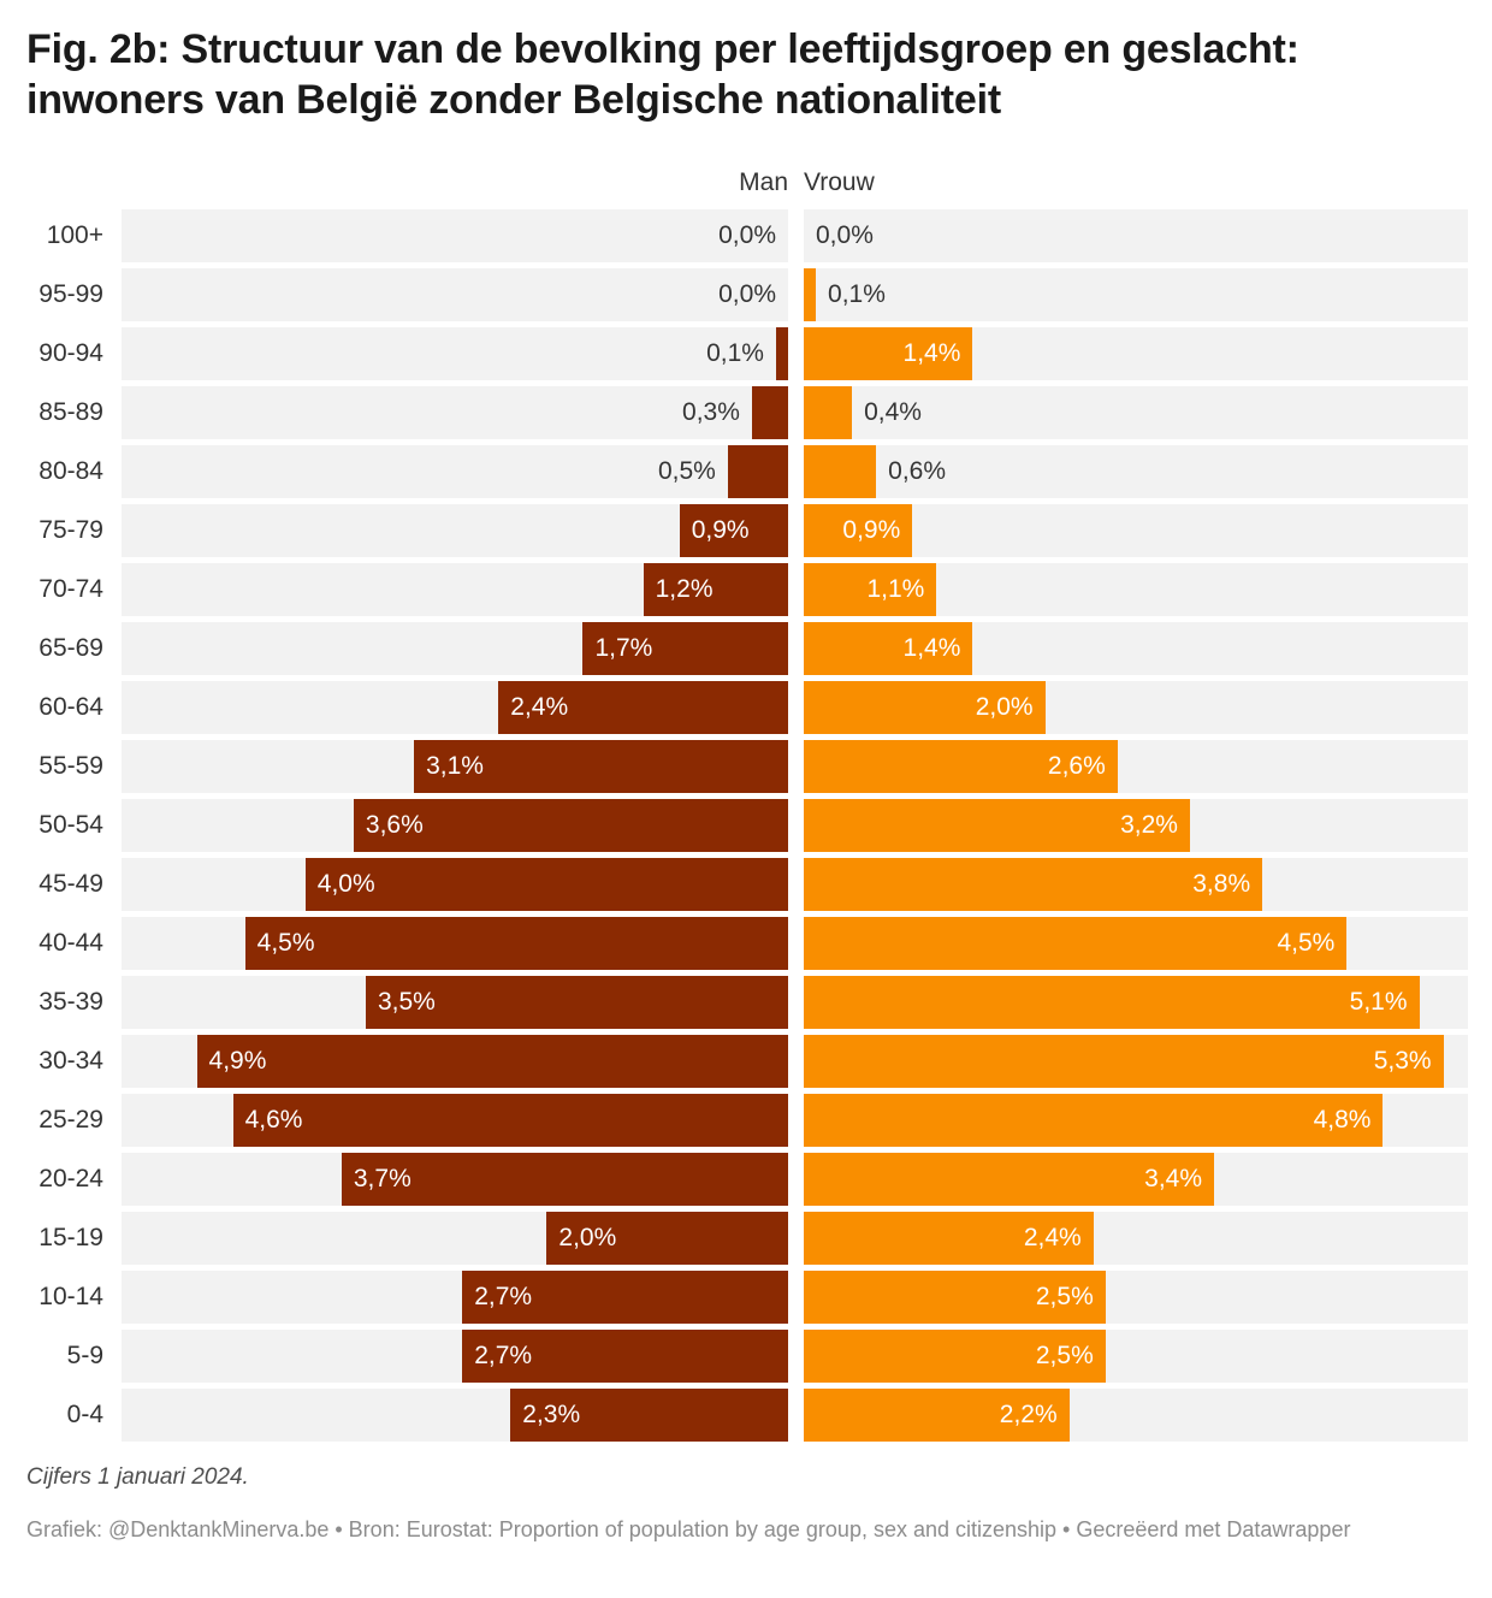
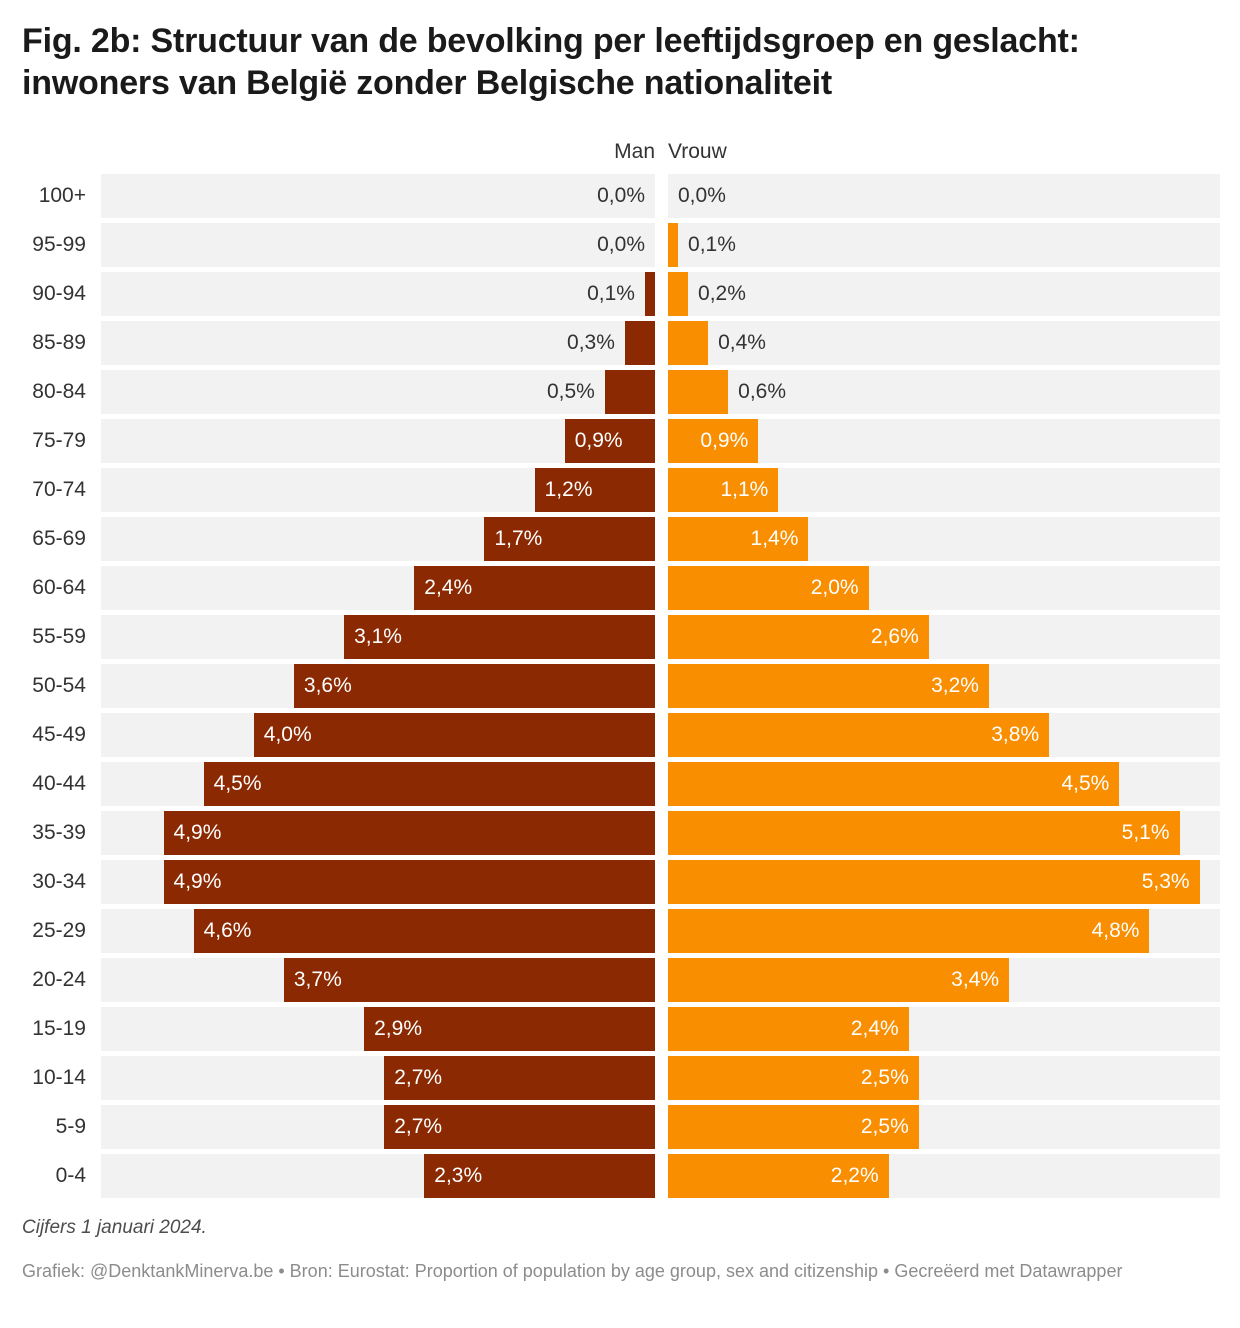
Vrouw/90-94: 1,4% -> 0,2%
Man/35-39: 3,5% -> 4,9%
Man/15-19: 2,0% -> 2,9%
